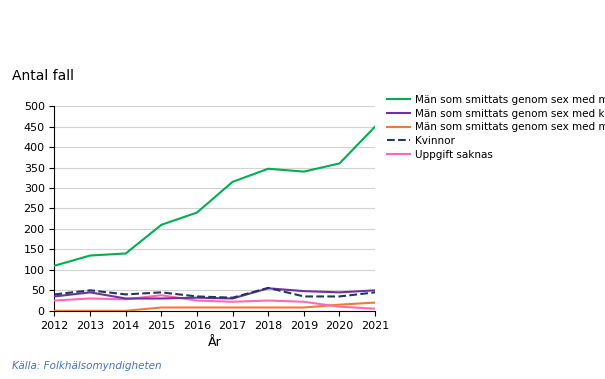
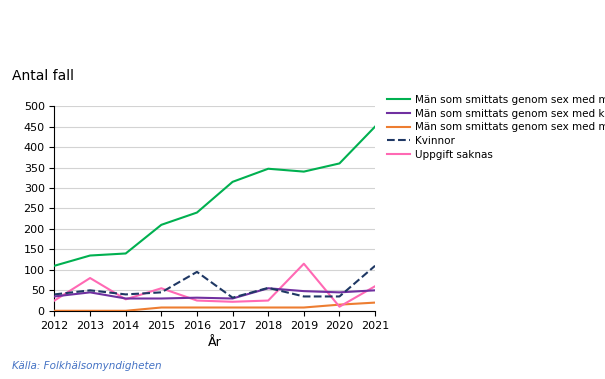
Uppgift saknas/2013: 30 -> 80
Uppgift saknas/2015: 38 -> 55
Kvinnor/2016: 35 -> 95
Uppgift saknas/2019: 22 -> 115
Kvinnor/2021: 45 -> 110
Uppgift saknas/2021: 5 -> 60
